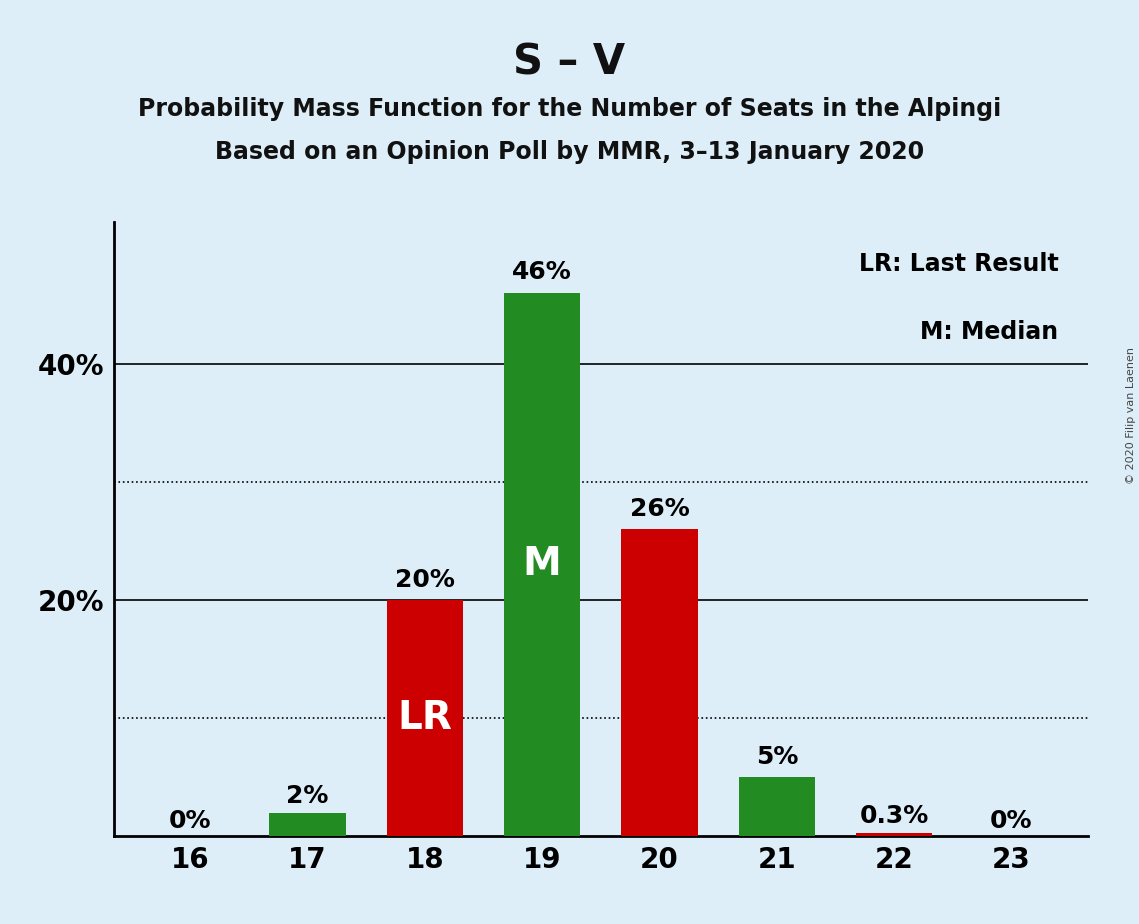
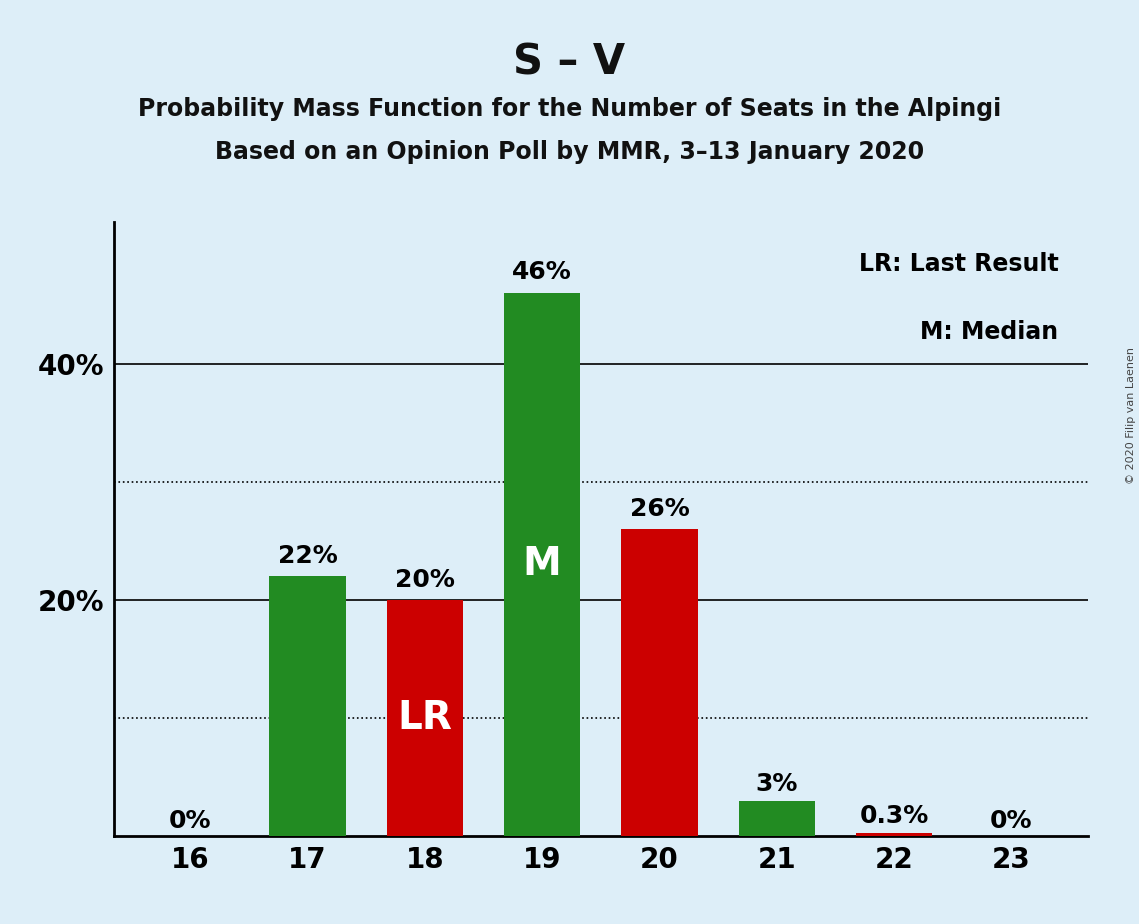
17: 2% -> 22%
21: 5% -> 3%
